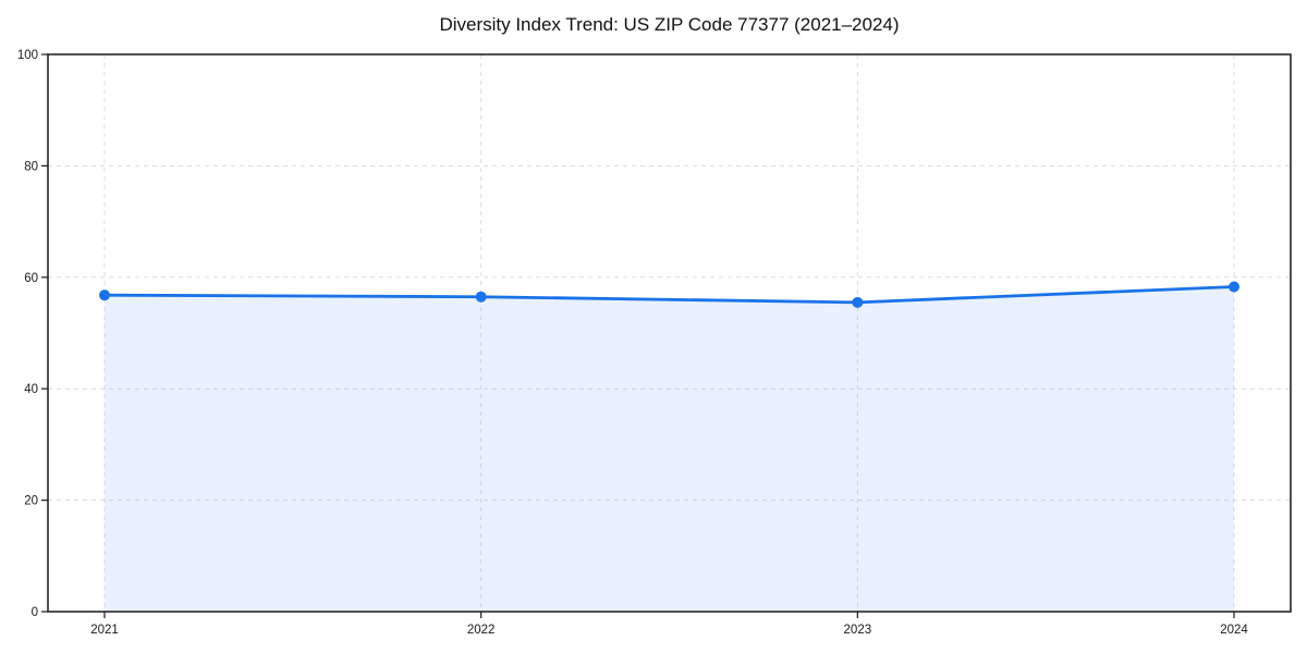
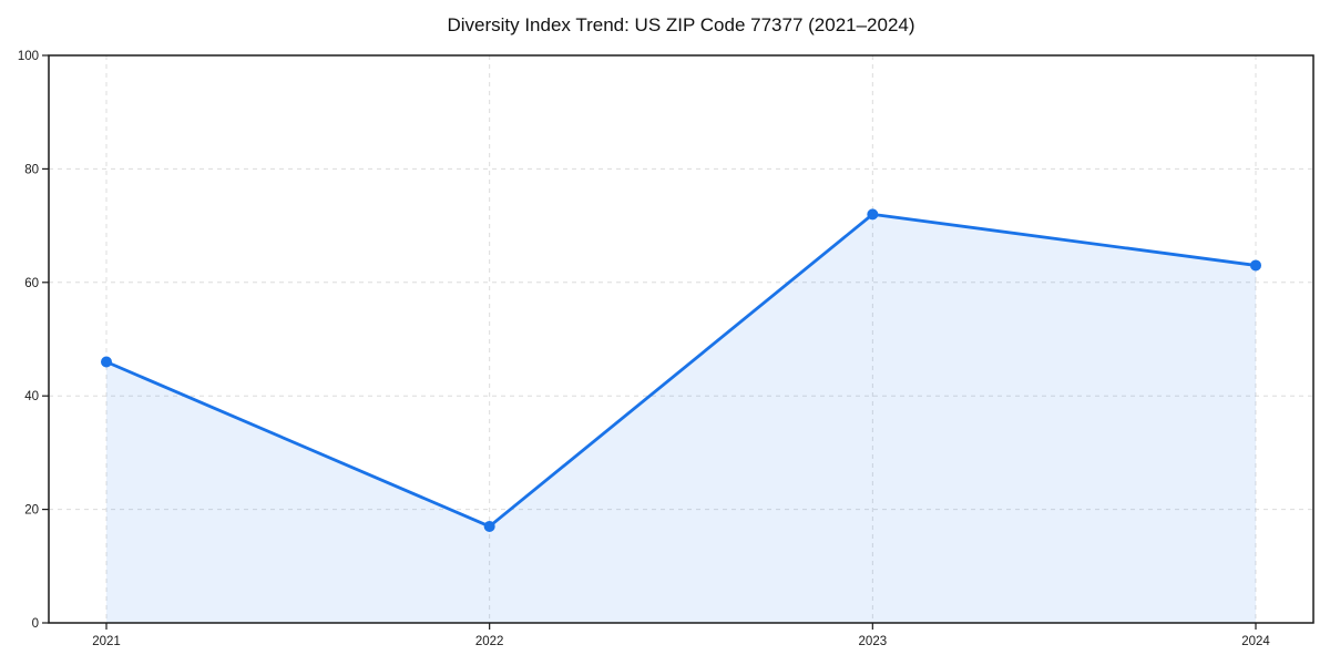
2021: 57 -> 46
2022: 56 -> 17
2023: 56 -> 72
2024: 58 -> 63
